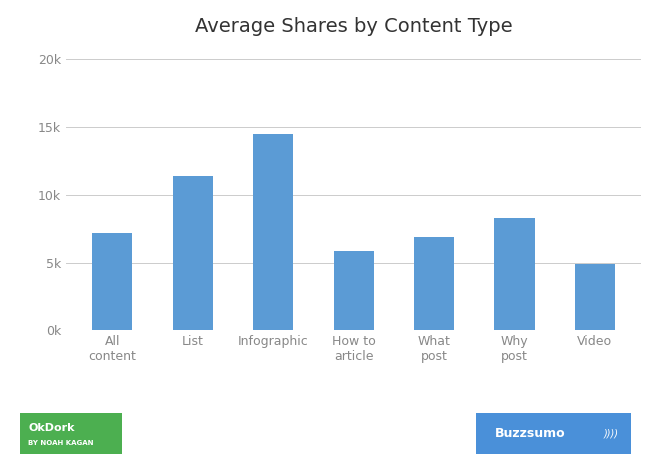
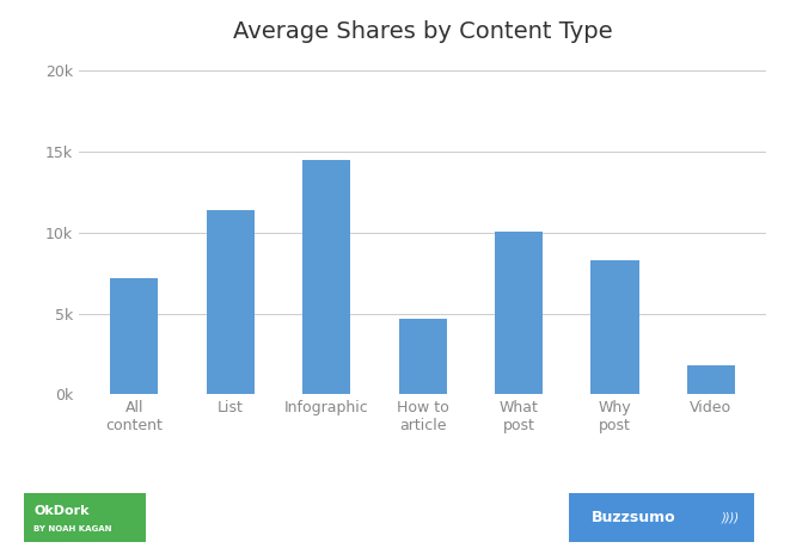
How to article: 5.9k -> 4.7k
What post: 6.9k -> 10.1k
Video: 4.9k -> 1.8k
